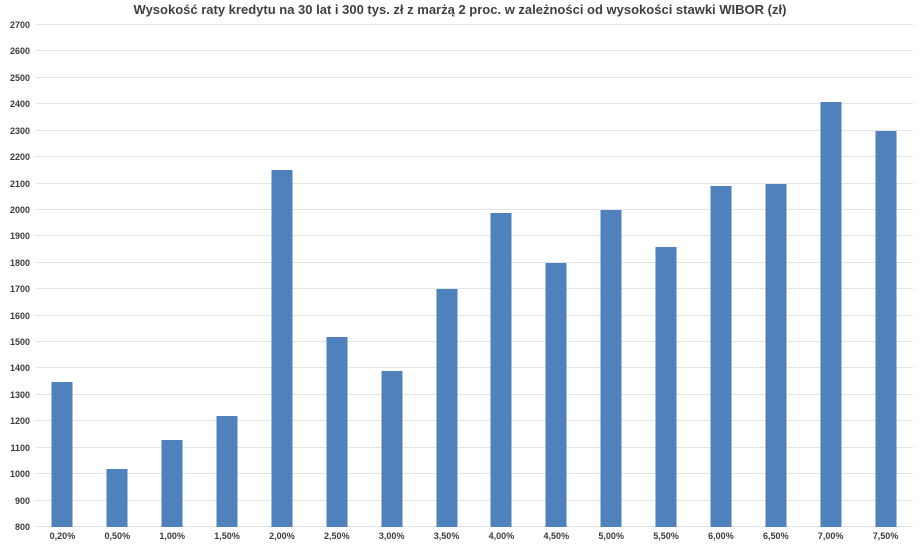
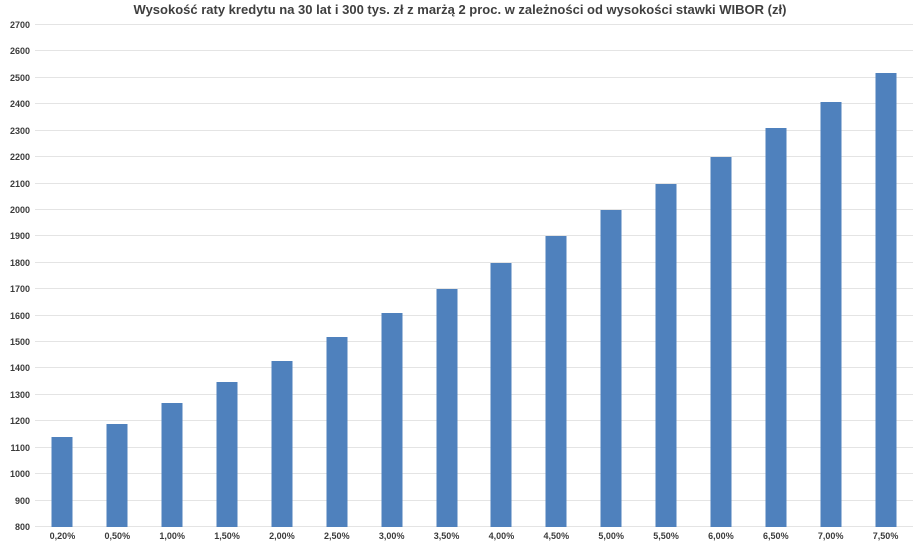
0,20%: 1350 -> 1140
0,50%: 1020 -> 1190
1,00%: 1130 -> 1270
1,50%: 1220 -> 1350
2,00%: 2150 -> 1430
3,00%: 1390 -> 1610
4,00%: 1990 -> 1800
4,50%: 1800 -> 1900
5,50%: 1860 -> 2100
6,00%: 2090 -> 2200
6,50%: 2100 -> 2310
7,50%: 2300 -> 2520
